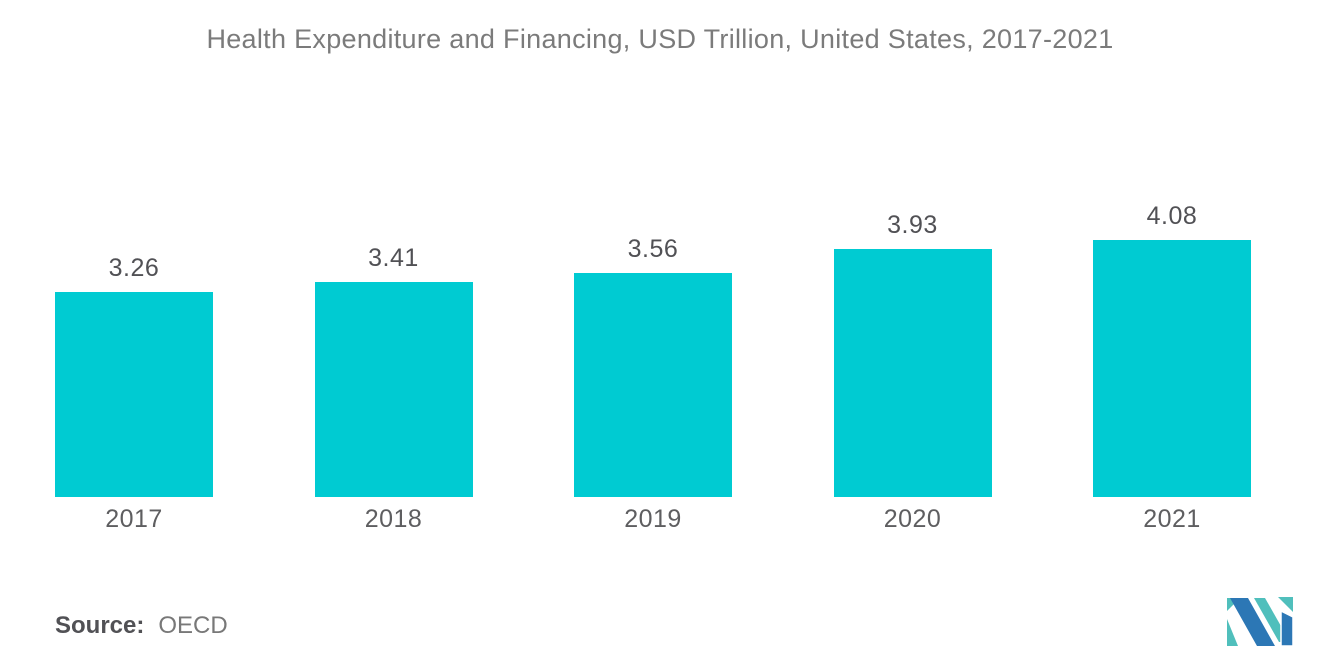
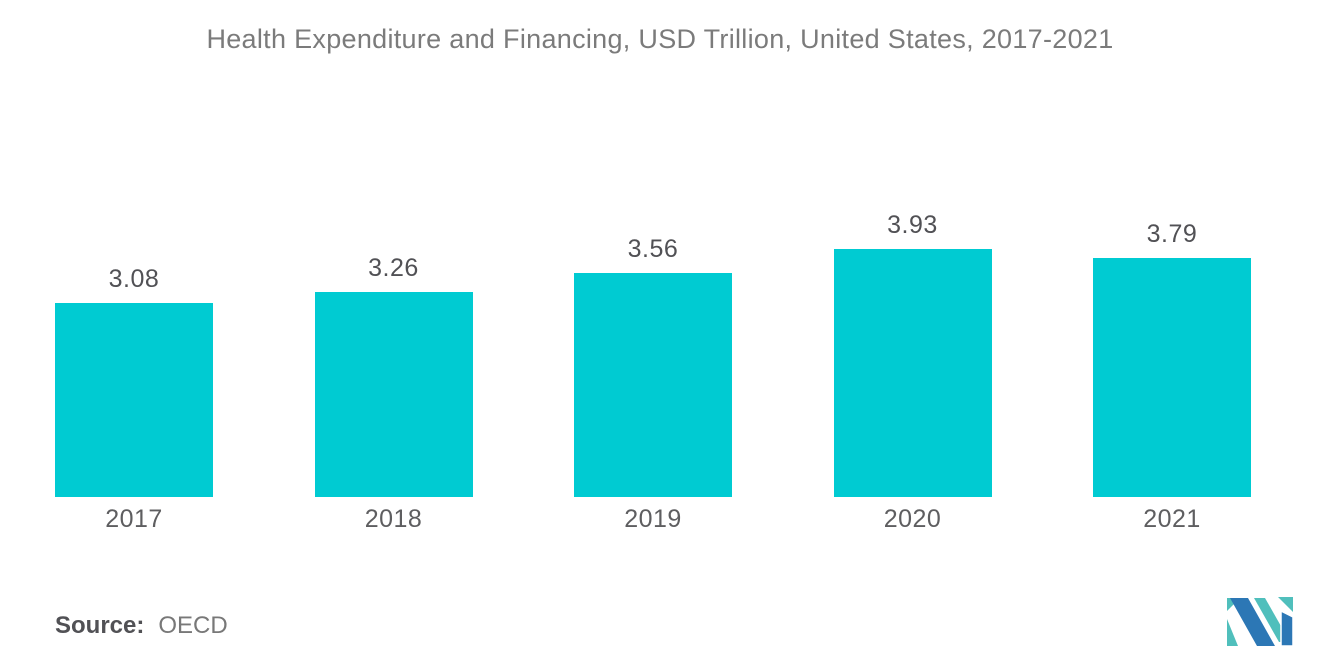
2017: 3.26 -> 3.08
2018: 3.41 -> 3.26
2021: 4.08 -> 3.79
